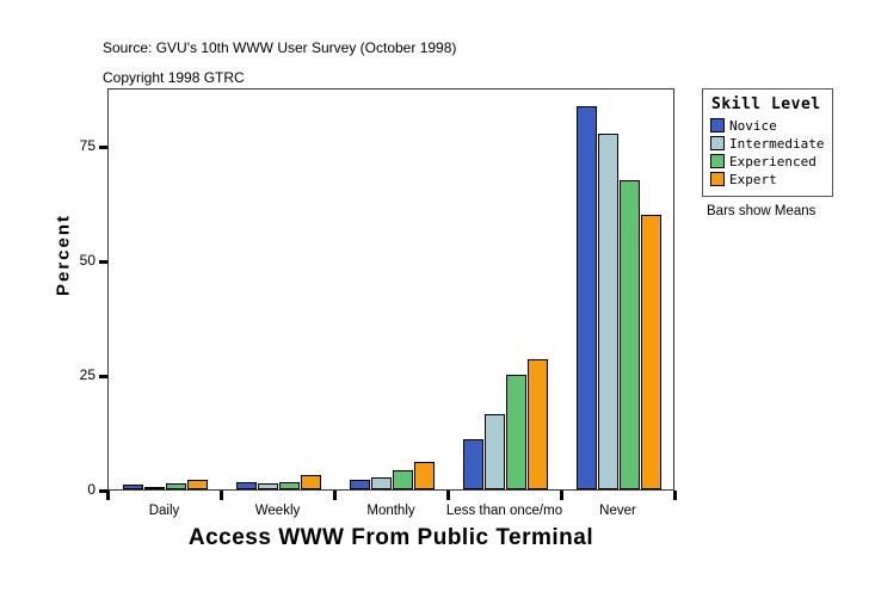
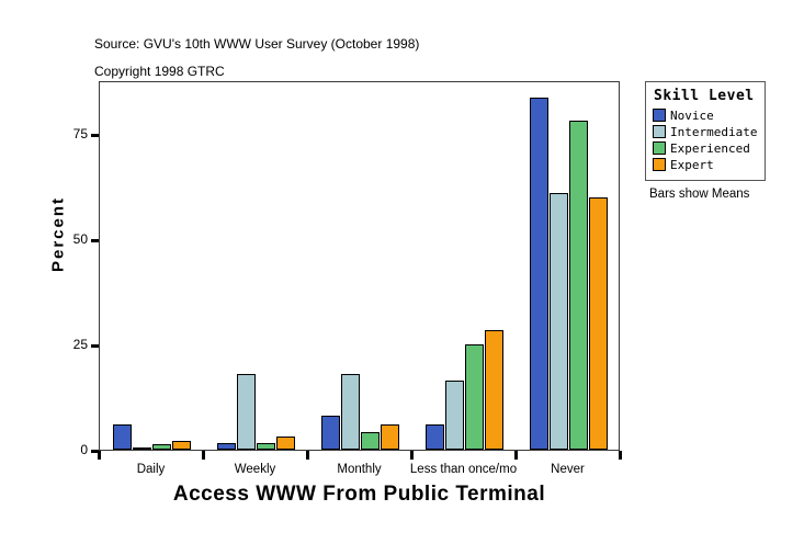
Novice/Daily: 1 -> 6
Intermediate/Weekly: 1 -> 18
Novice/Monthly: 2 -> 8
Intermediate/Monthly: 3 -> 18
Novice/Less than once/mo: 11 -> 6
Intermediate/Never: 78 -> 61
Experienced/Never: 68 -> 78
